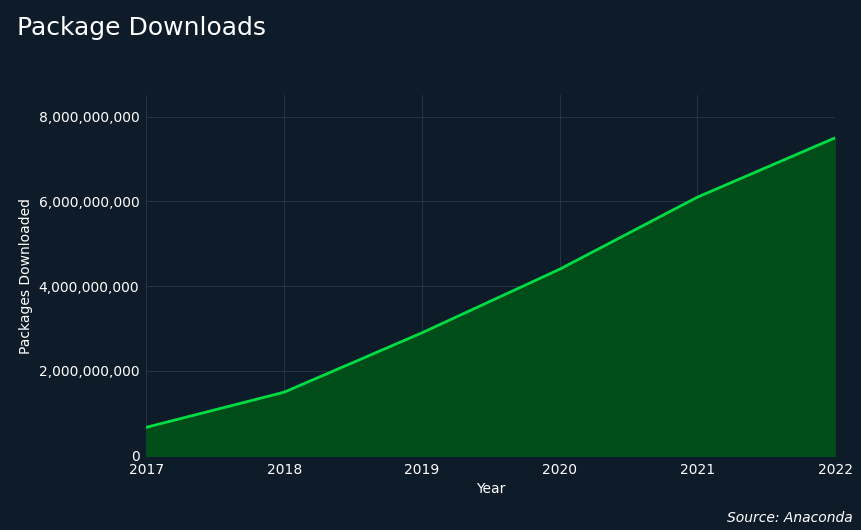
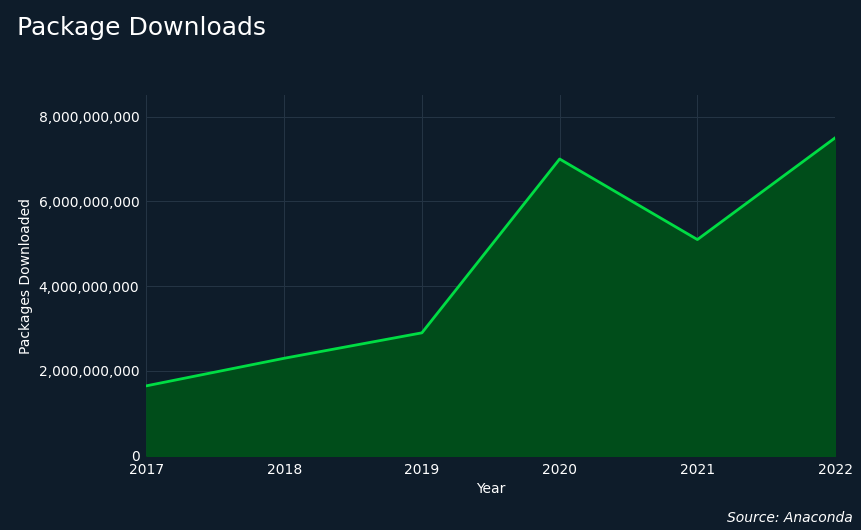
2017: 670,000,000 -> 1,650,000,000
2018: 1,500,000,000 -> 2,300,000,000
2020: 4,400,000,000 -> 7,000,000,000
2021: 6,100,000,000 -> 5,100,000,000
